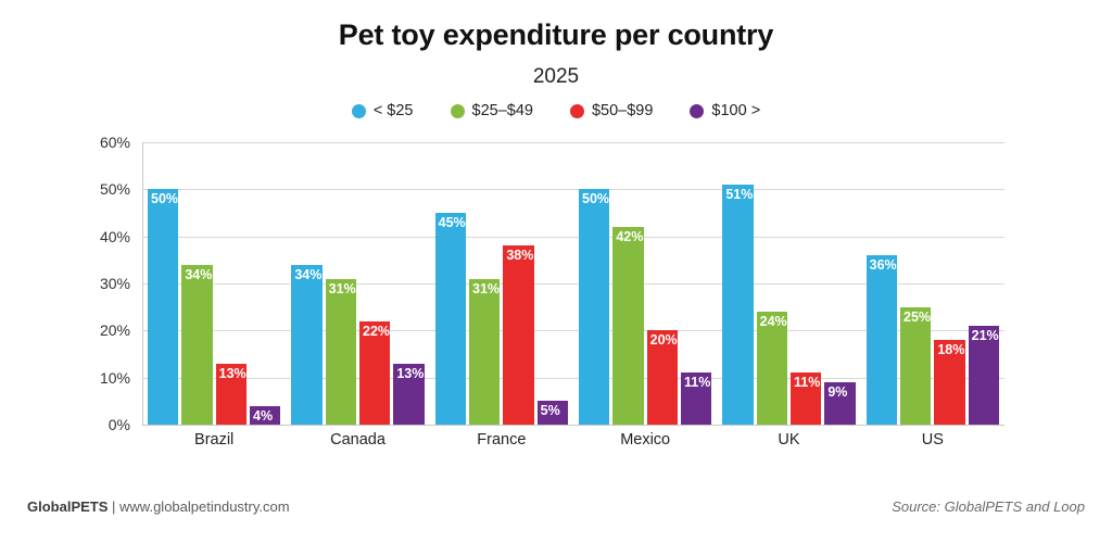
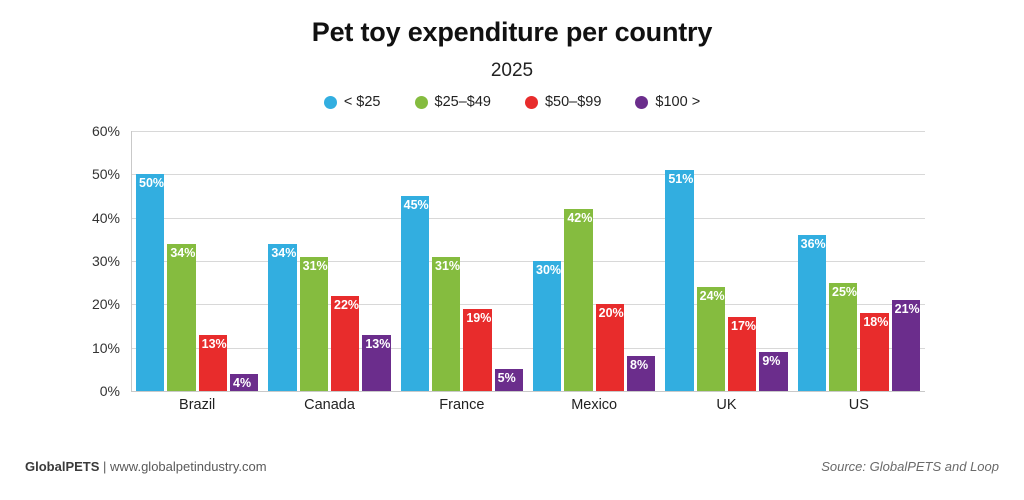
$50–$99/France: 38% -> 19%
< $25/Mexico: 50% -> 30%
$100 >/Mexico: 11% -> 8%
$50–$99/UK: 11% -> 17%
